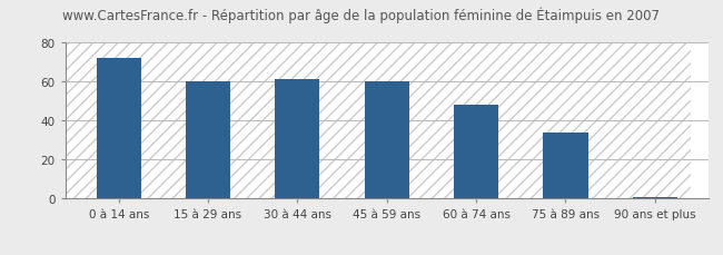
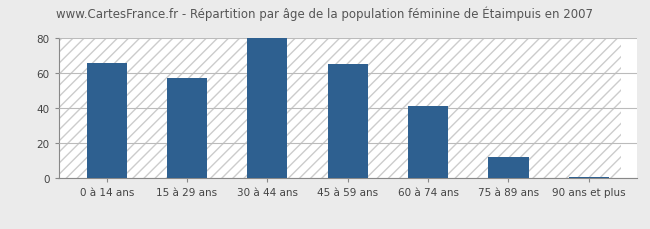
0 à 14 ans: 72 -> 66
15 à 29 ans: 60 -> 57
30 à 44 ans: 61 -> 80
45 à 59 ans: 60 -> 65
60 à 74 ans: 48 -> 41
75 à 89 ans: 34 -> 12
